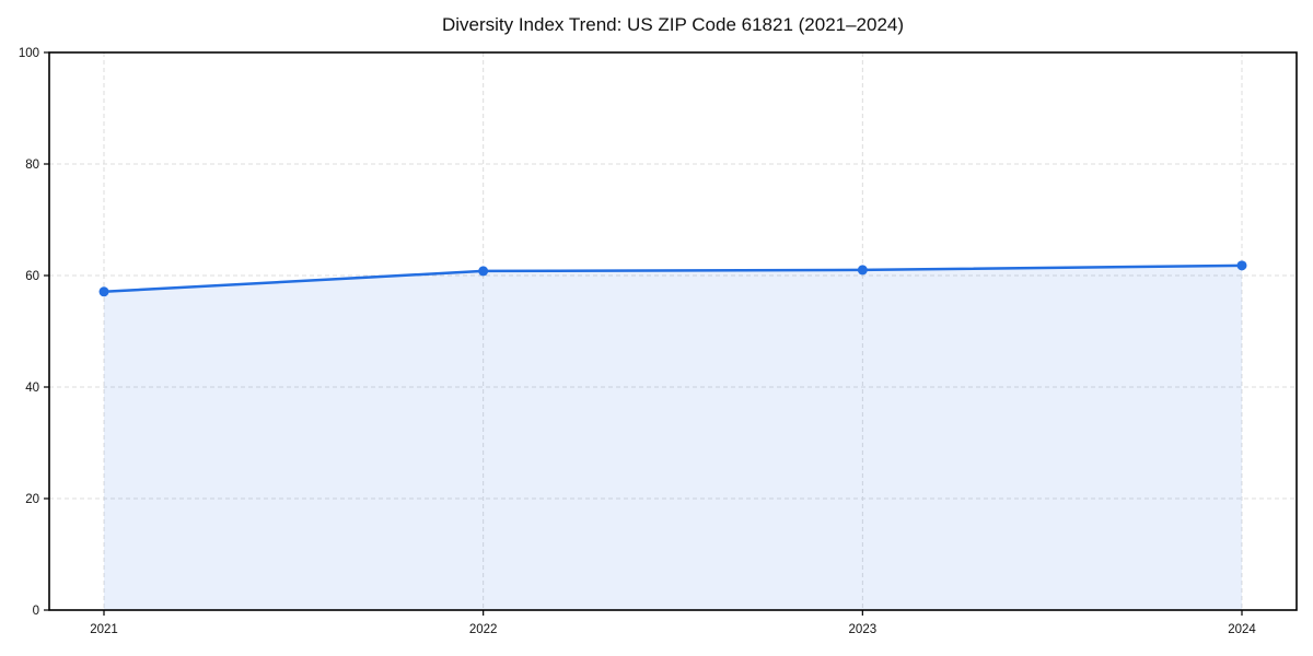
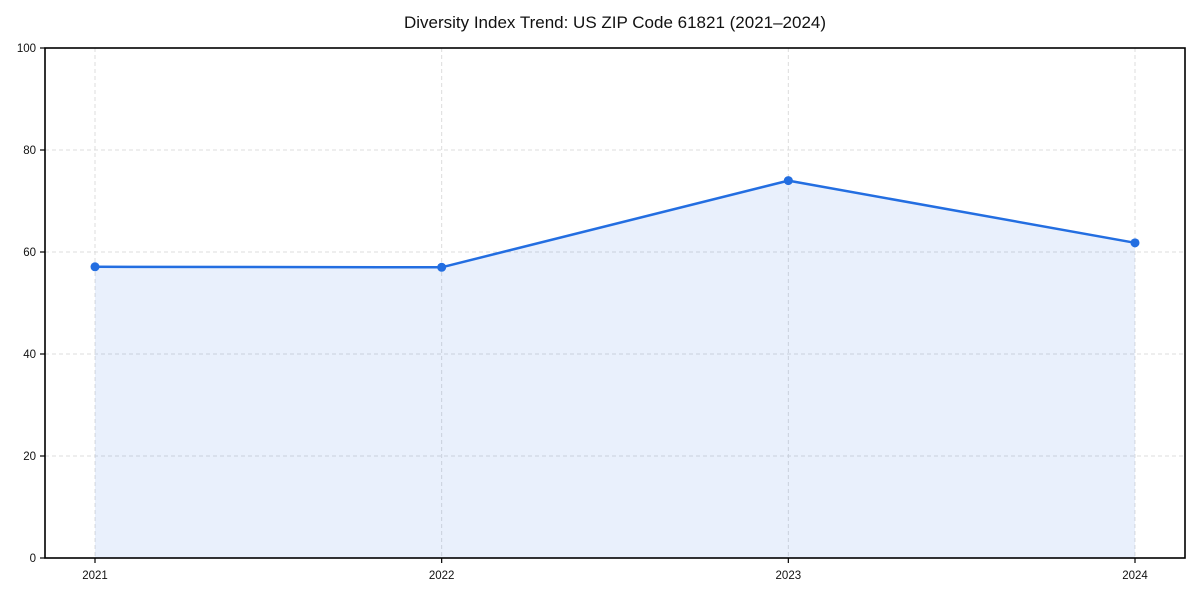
2022: 61 -> 57
2023: 61 -> 74
